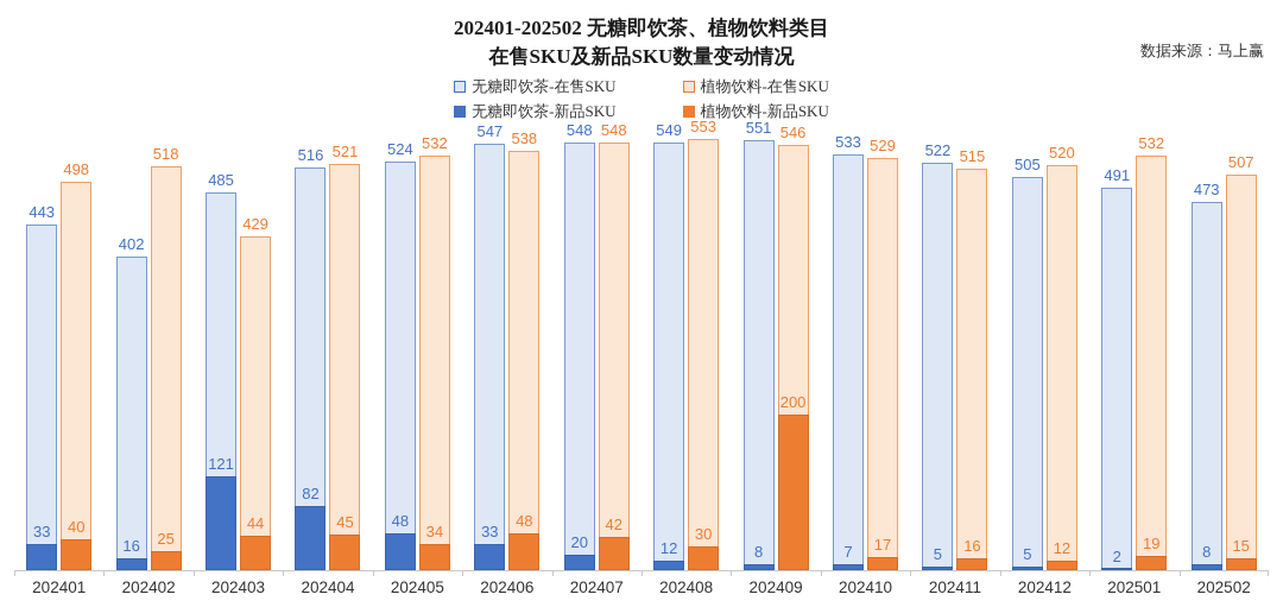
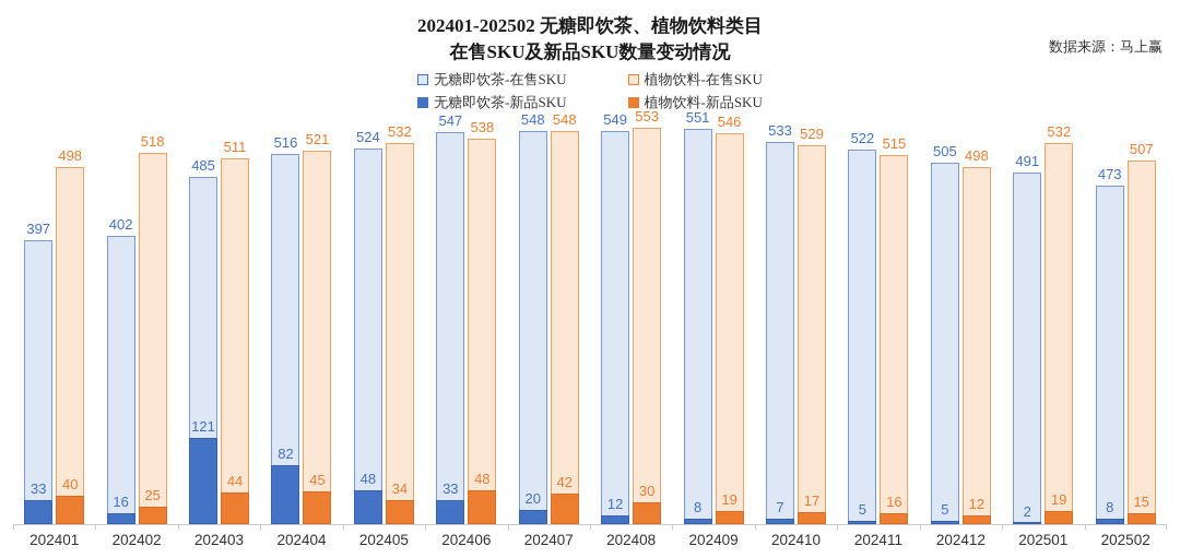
无糖即饮茶-在售SKU/202401: 443 -> 397
植物饮料-在售SKU/202403: 429 -> 511
植物饮料-新品SKU/202409: 200 -> 19
植物饮料-在售SKU/202412: 520 -> 498
